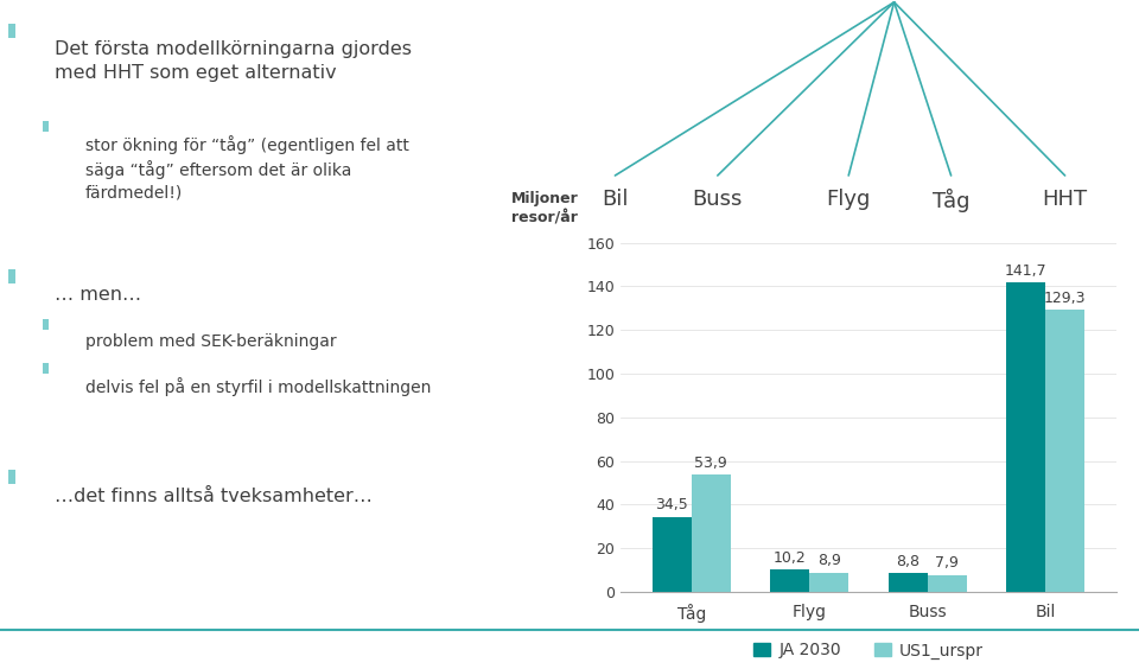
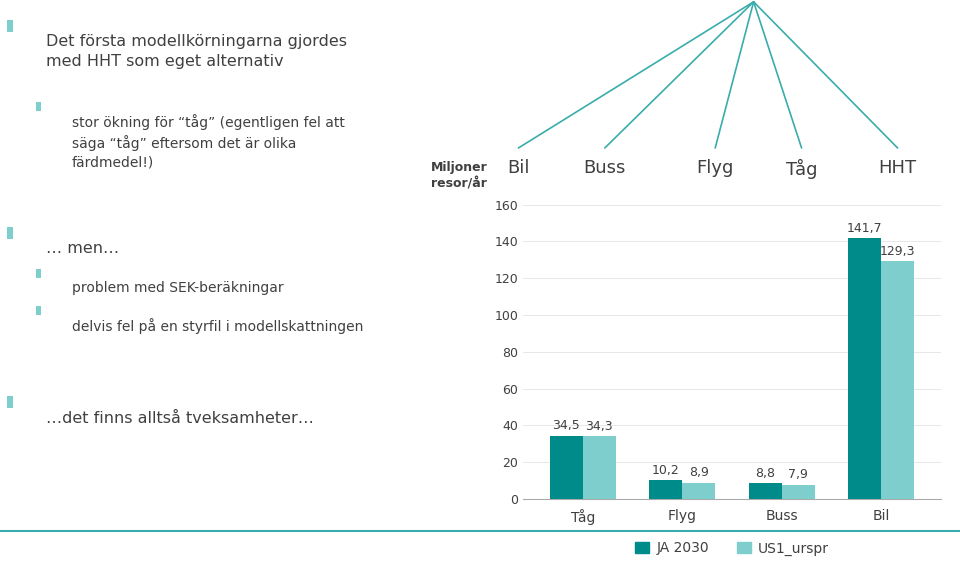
US1_urspr/Tåg: 53,9 -> 34,3
